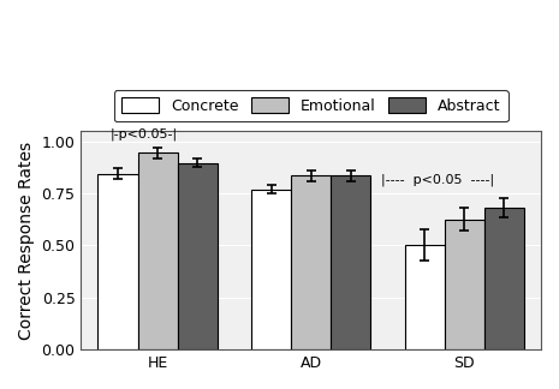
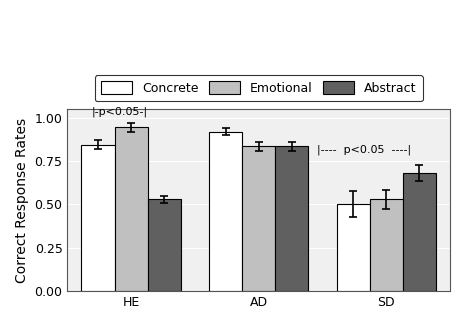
Abstract/HE: 0.90 -> 0.53
Concrete/AD: 0.77 -> 0.92
Emotional/SD: 0.62 -> 0.53
